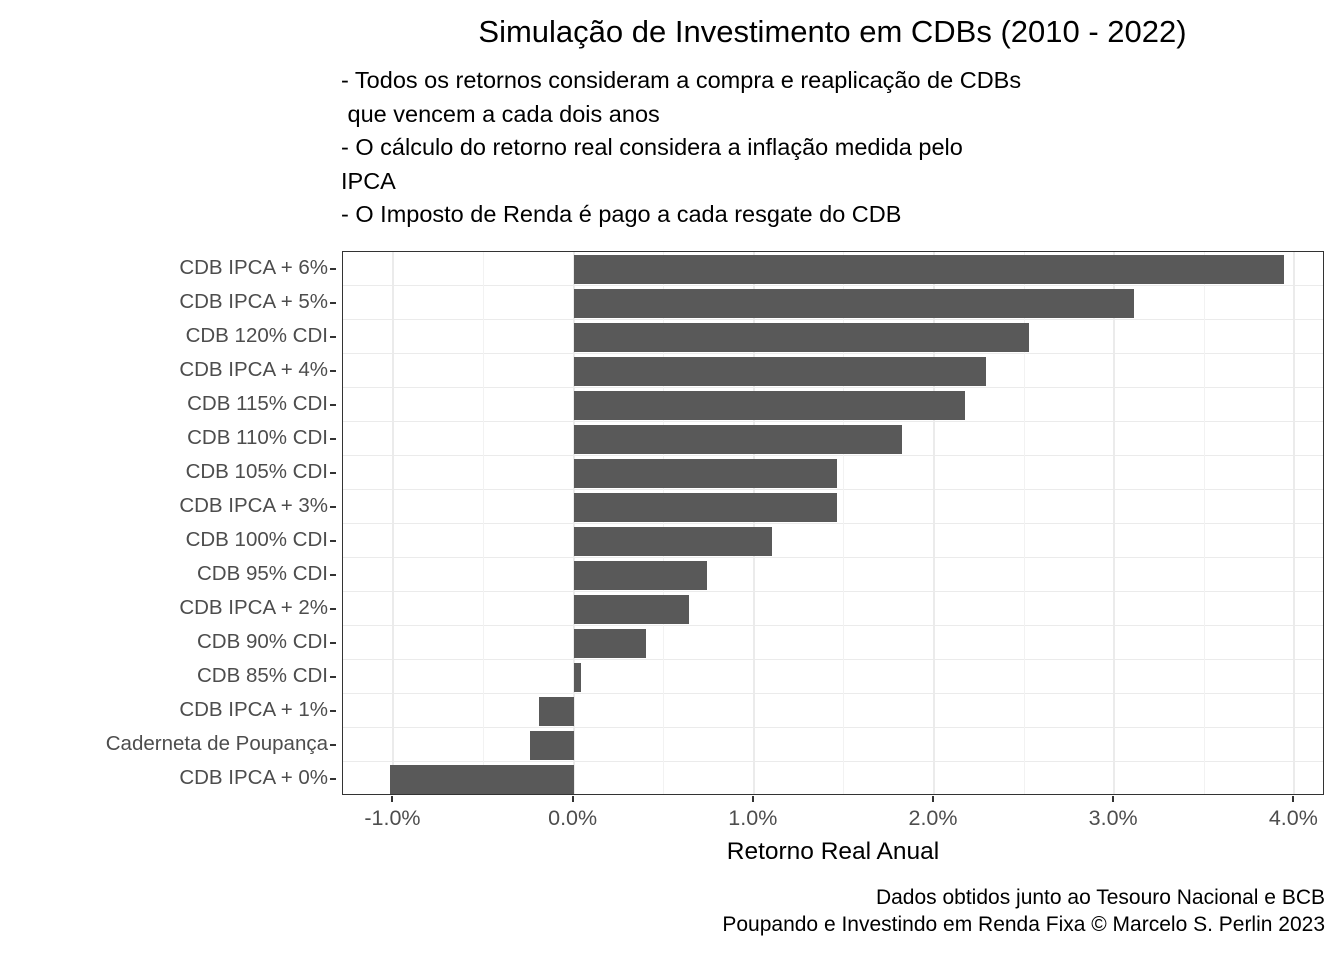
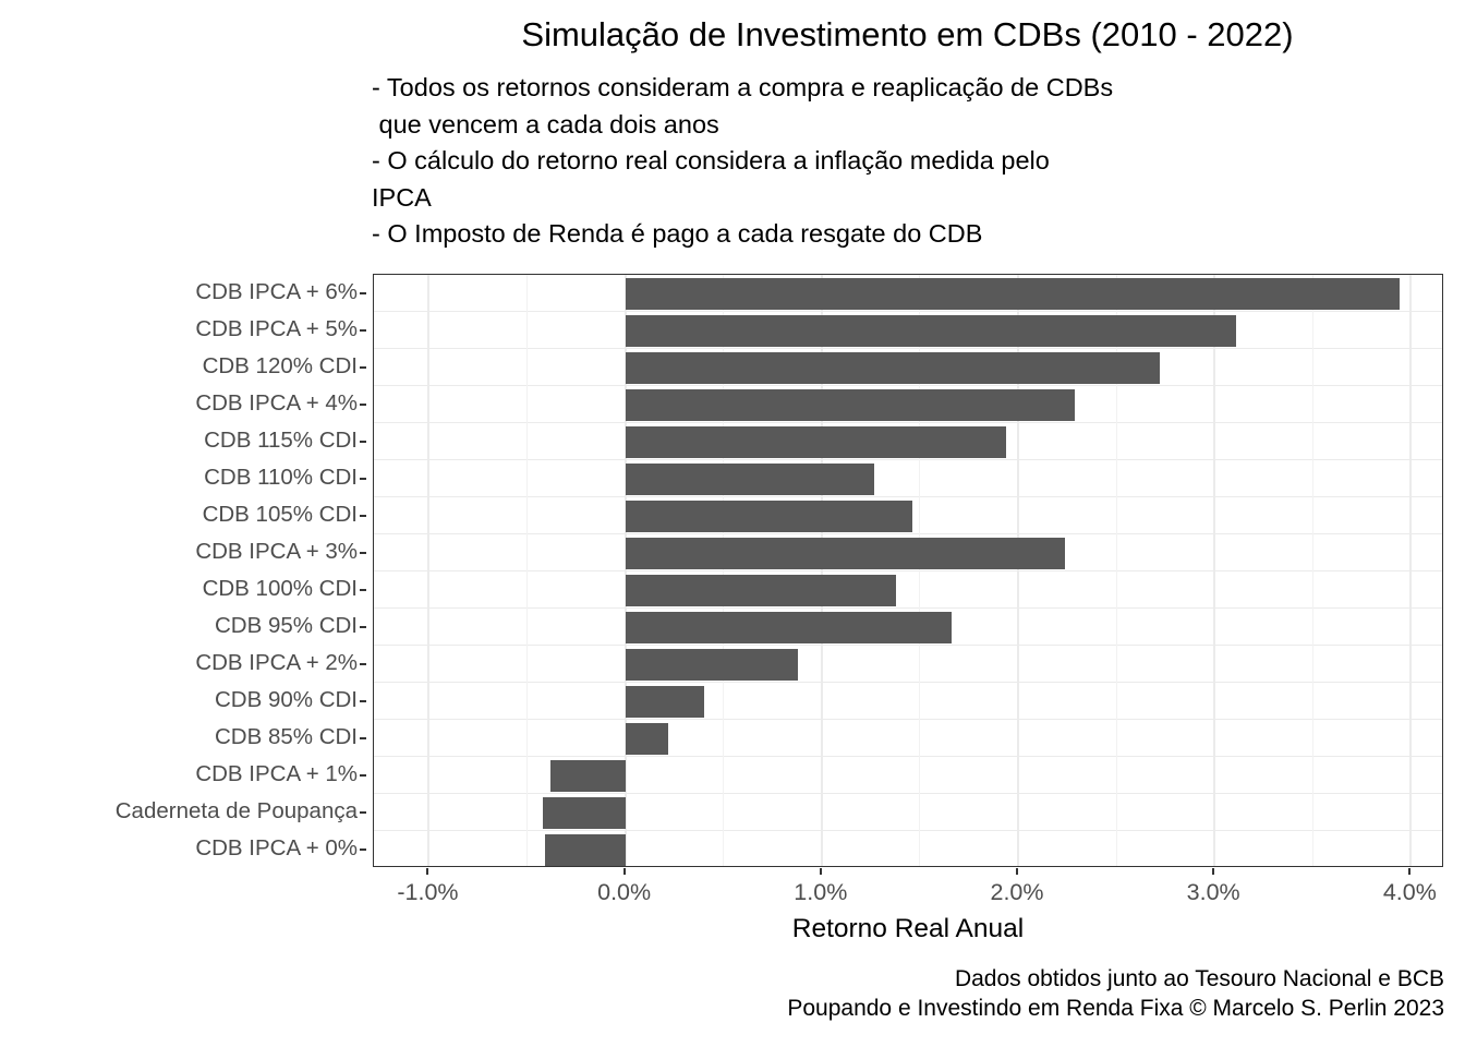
CDB 120% CDI: 2.53% -> 2.72%
CDB 115% CDI: 2.17% -> 1.94%
CDB 110% CDI: 1.82% -> 1.27%
CDB IPCA + 3%: 1.46% -> 2.24%
CDB 100% CDI: 1.10% -> 1.38%
CDB 95% CDI: 0.74% -> 1.66%
CDB IPCA + 2%: 0.64% -> 0.88%
CDB 85% CDI: 0.04% -> 0.22%
CDB IPCA + 1%: -0.19% -> -0.38%
Caderneta de Poupança: -0.24% -> -0.42%
CDB IPCA + 0%: -1.02% -> -0.41%
